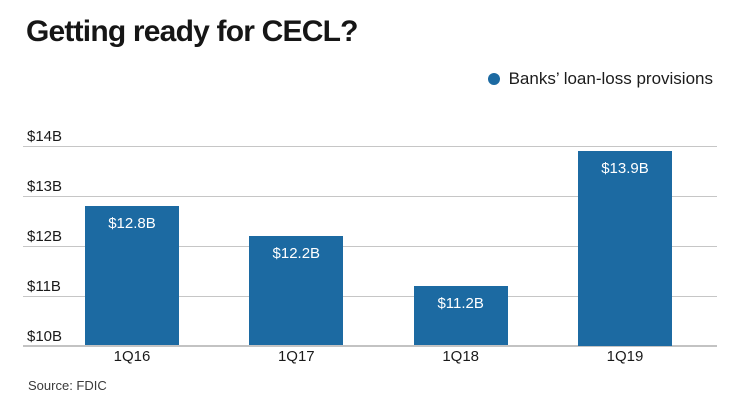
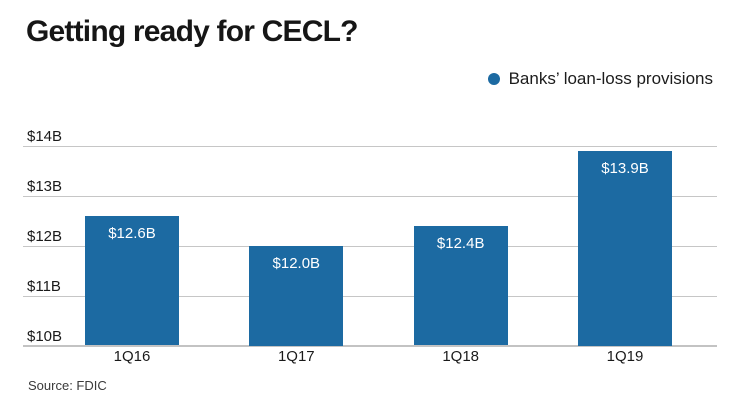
1Q16: $12.8B -> $12.6B
1Q17: $12.2B -> $12.0B
1Q18: $11.2B -> $12.4B
